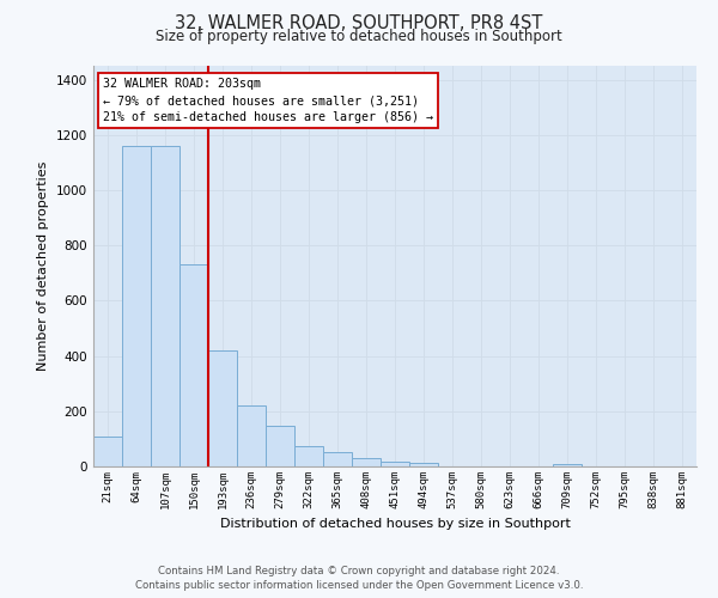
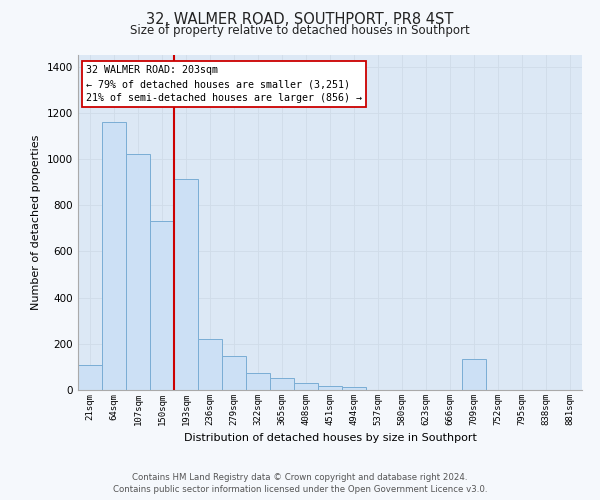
107sqm: 1160 -> 1020
193sqm: 420 -> 915
709sqm: 10 -> 135
